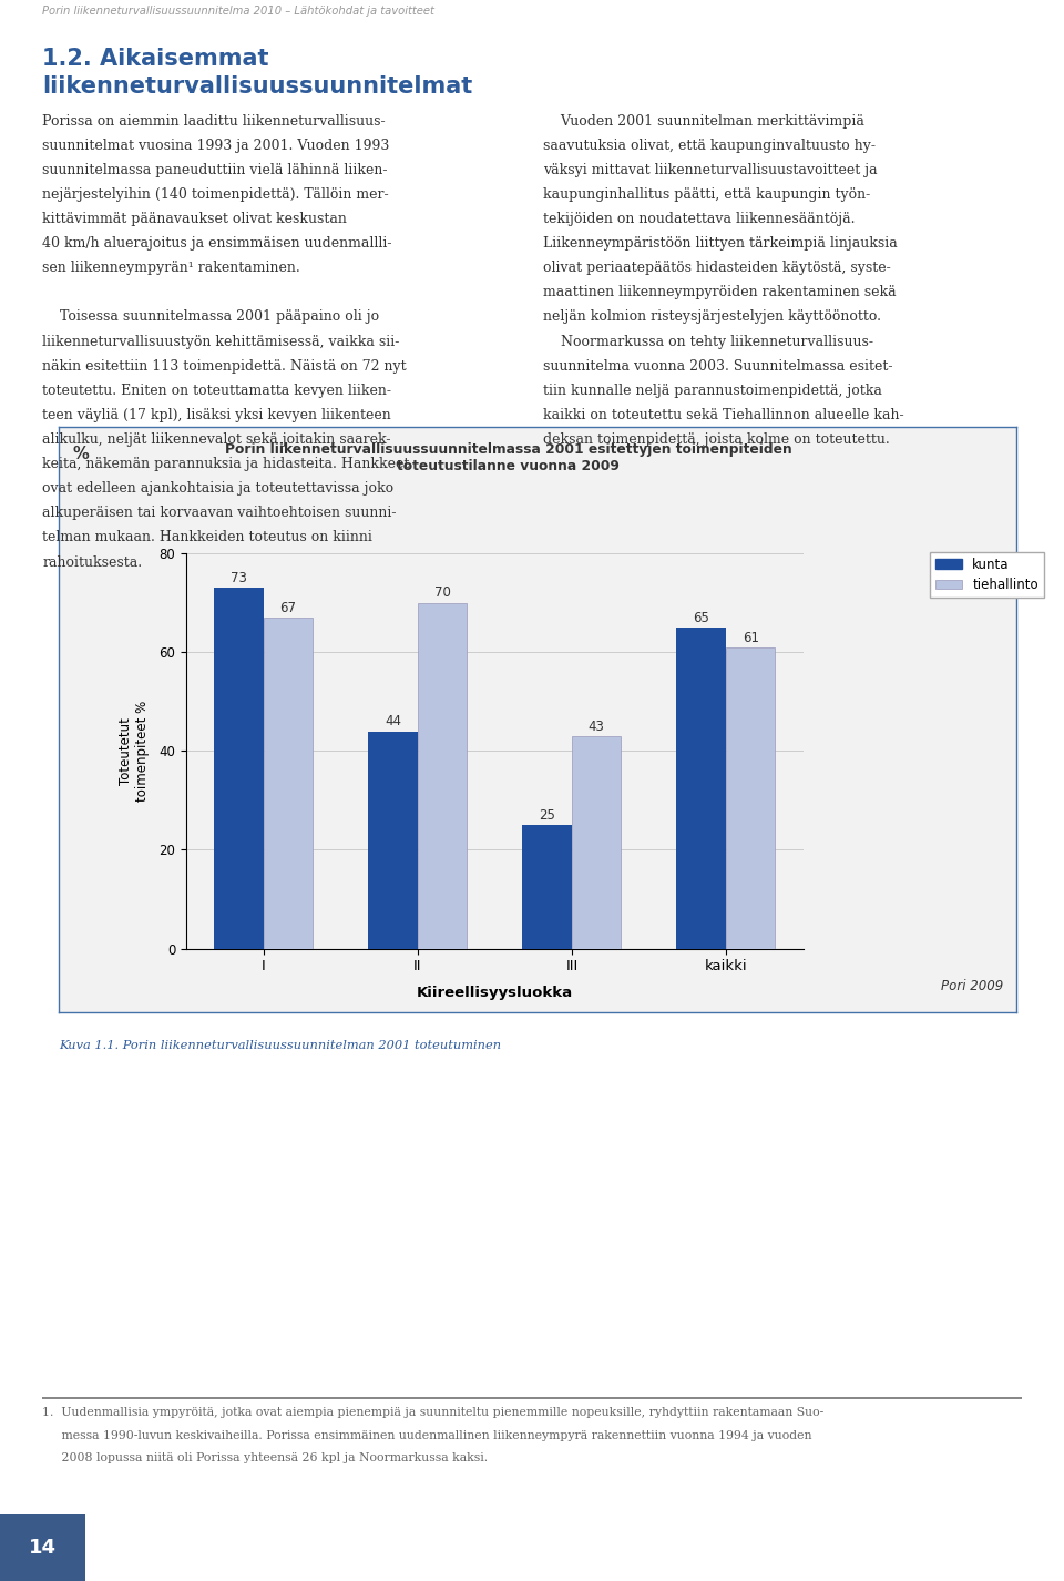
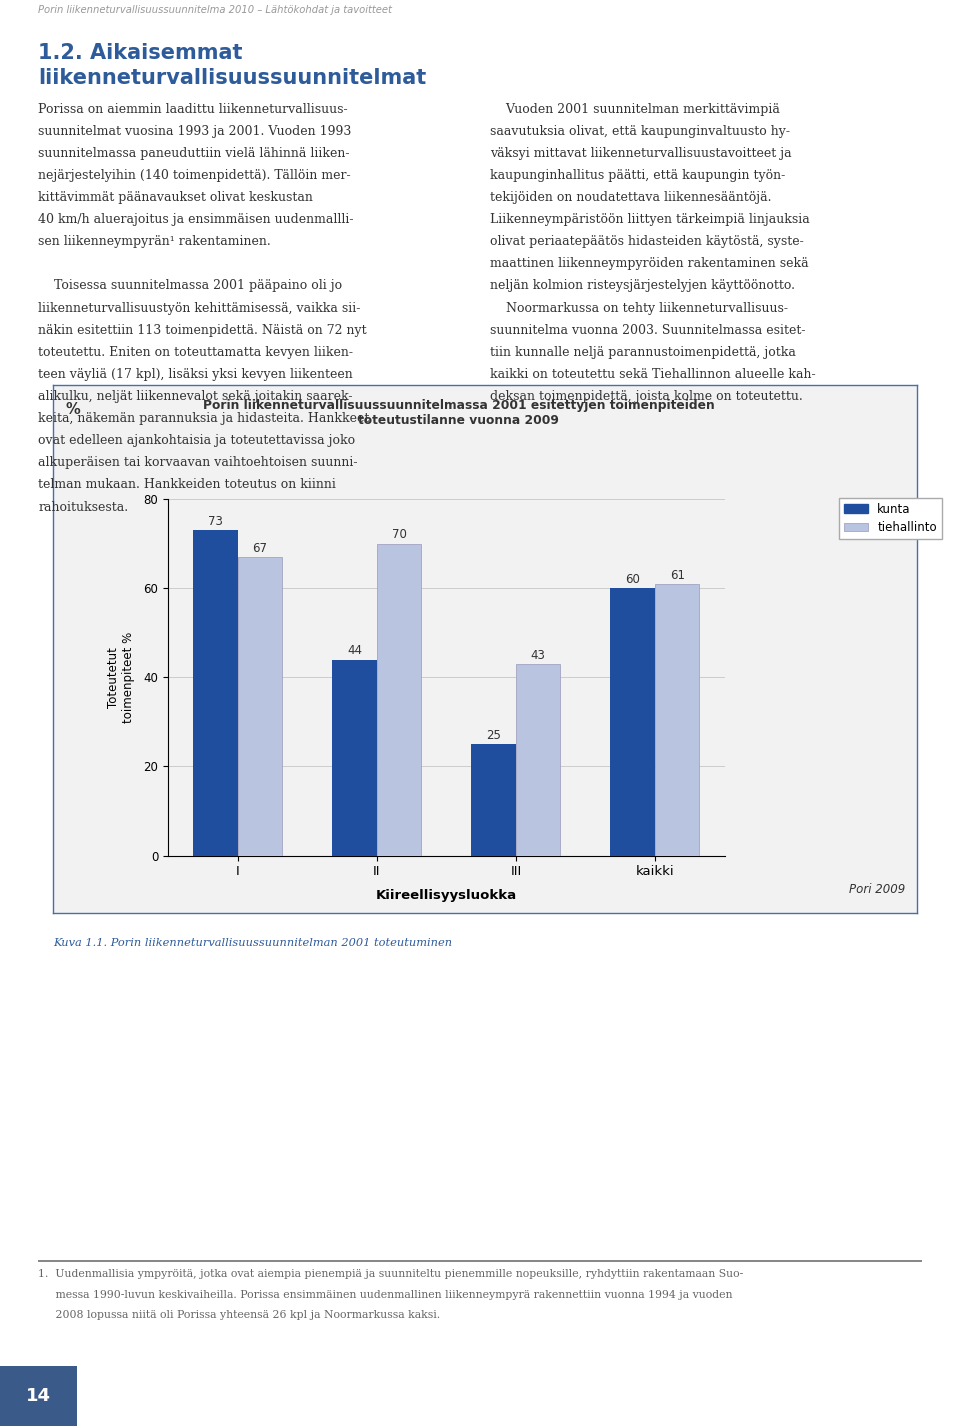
kunta/kaikki: 65 -> 60
